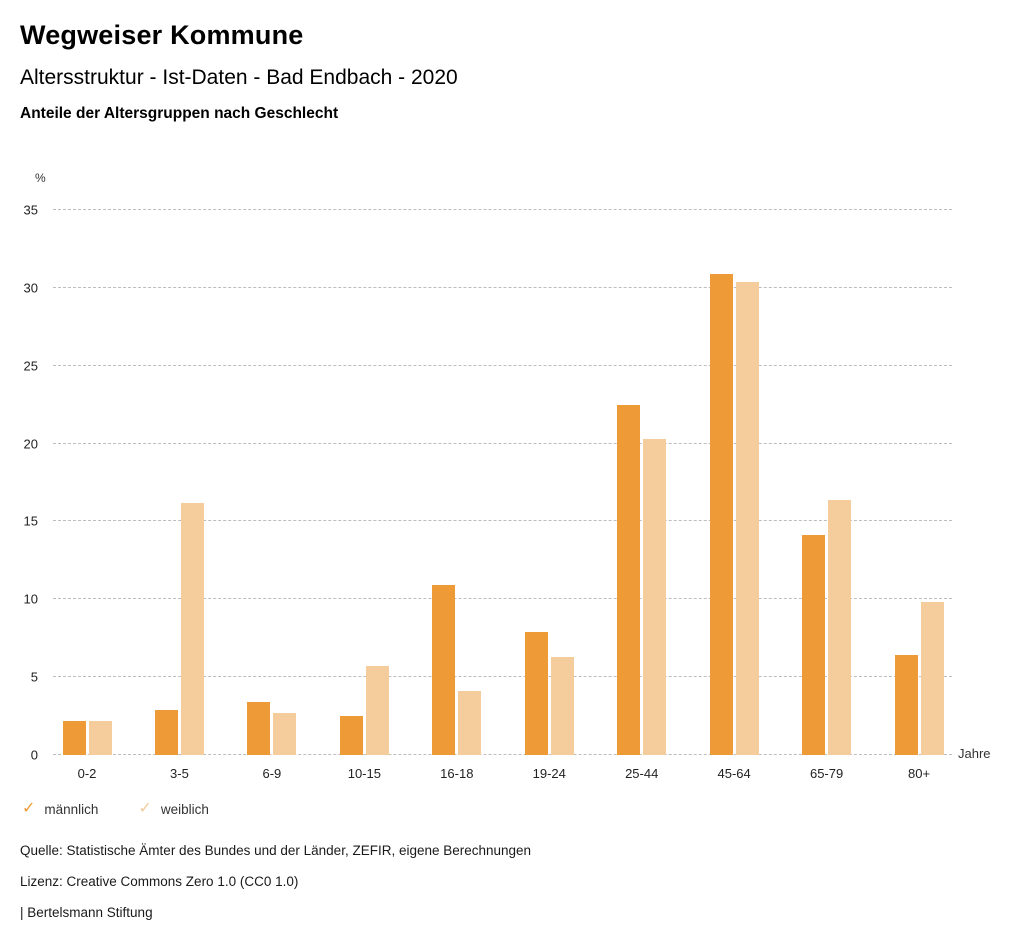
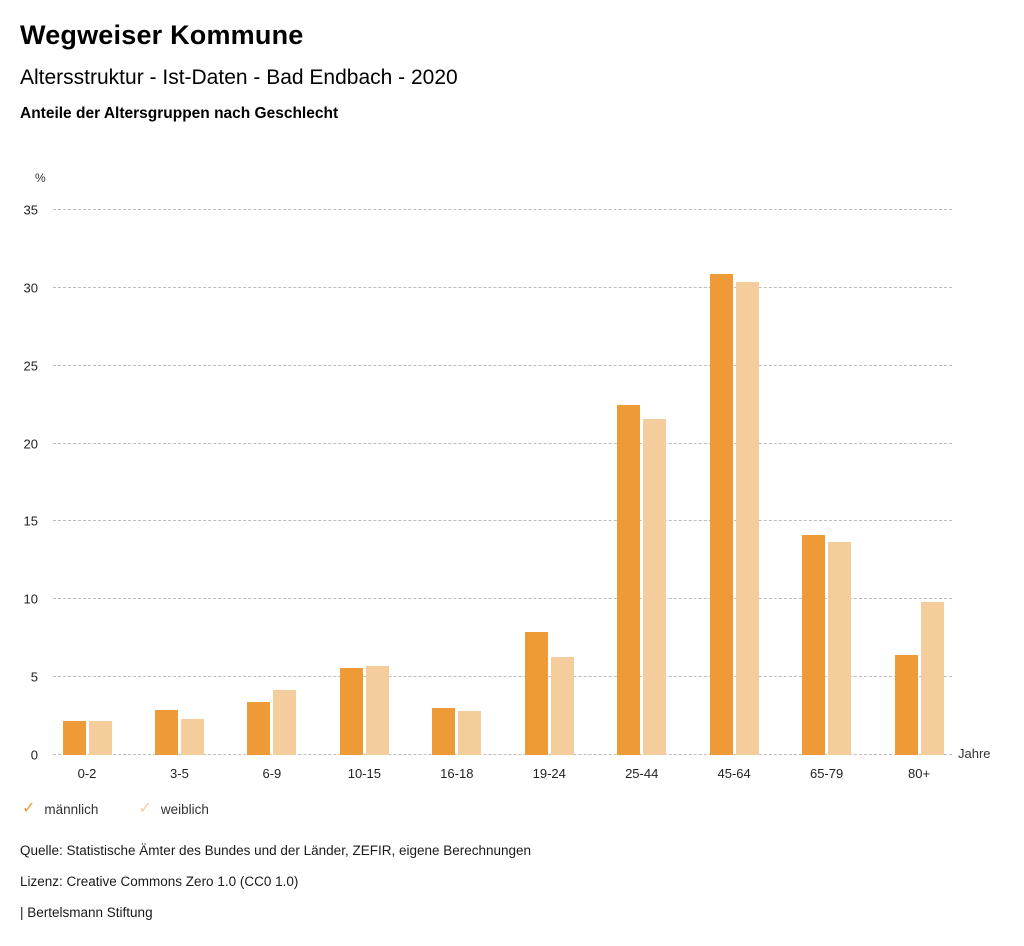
weiblich/3-5: 16.2 -> 2.3
weiblich/6-9: 2.7 -> 4.2
männlich/10-15: 2.5 -> 5.6
männlich/16-18: 10.9 -> 3.0
weiblich/16-18: 4.1 -> 2.8
weiblich/25-44: 20.3 -> 21.6
weiblich/65-79: 16.4 -> 13.7
